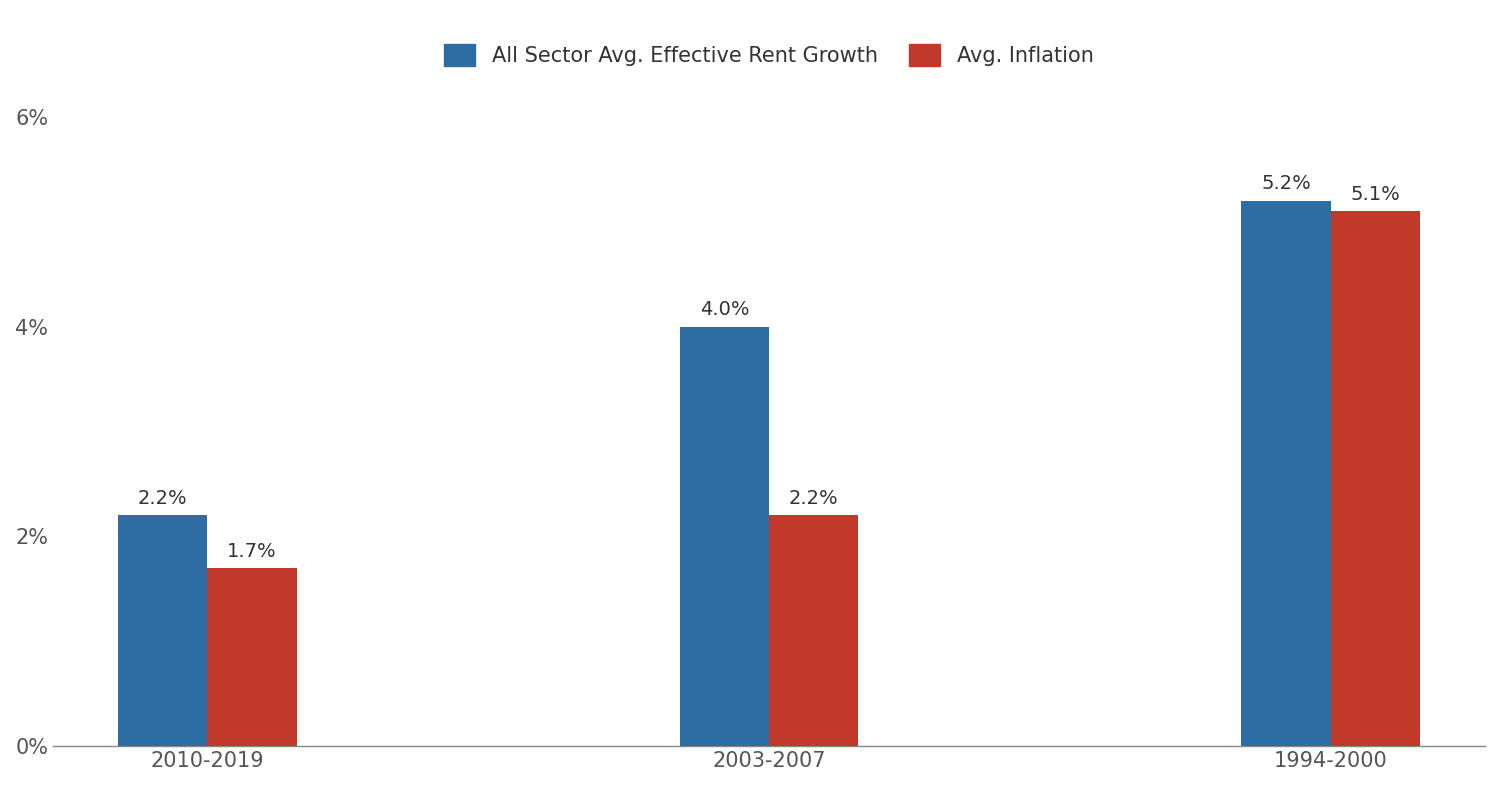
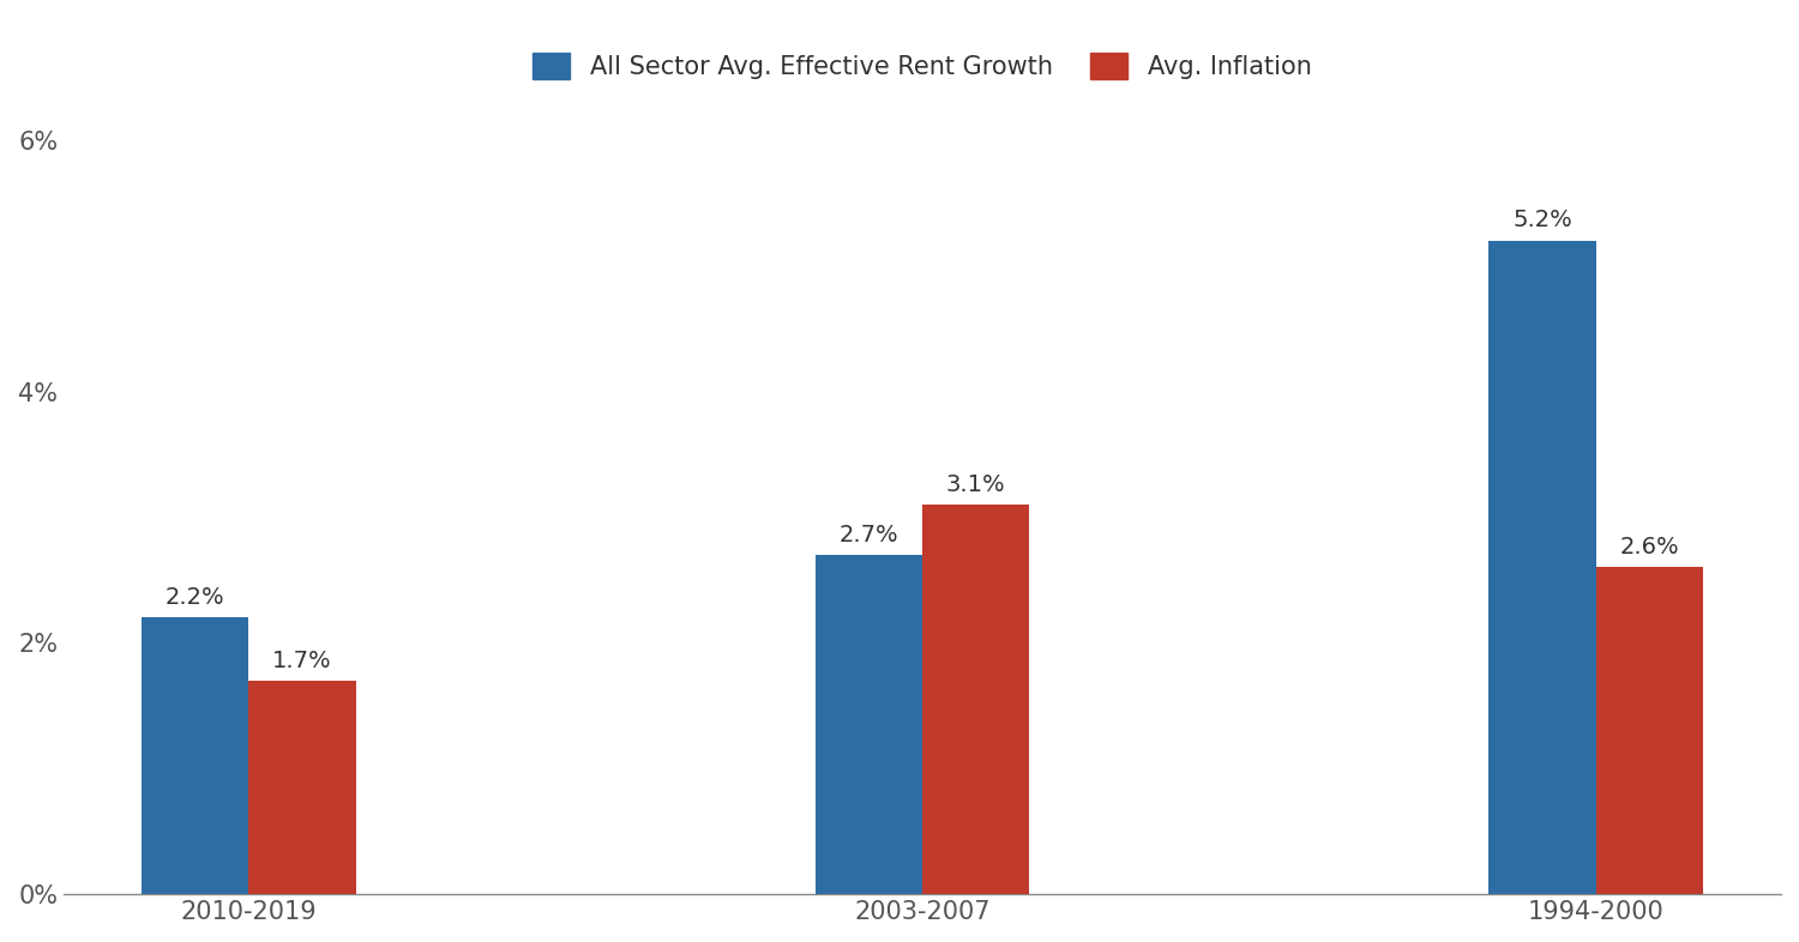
All Sector Avg. Effective Rent Growth/2003-2007: 4.0% -> 2.7%
Avg. Inflation/2003-2007: 2.2% -> 3.1%
Avg. Inflation/1994-2000: 5.1% -> 2.6%
